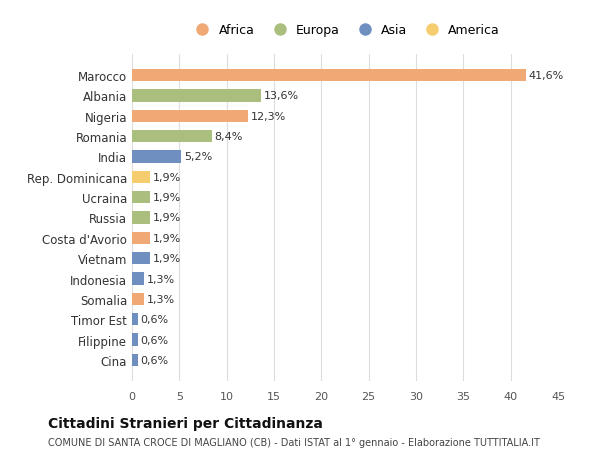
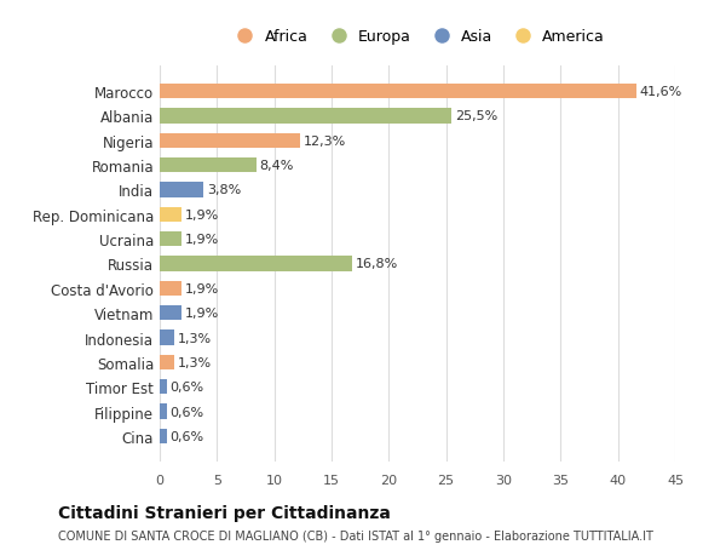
Albania: 13,6% -> 25,5%
India: 5,2% -> 3,8%
Russia: 1,9% -> 16,8%
